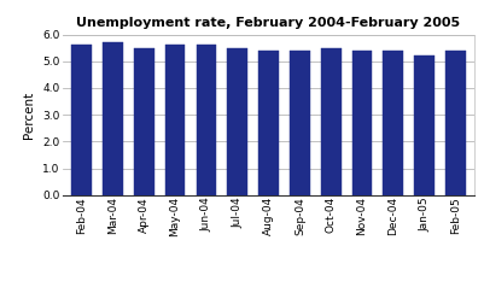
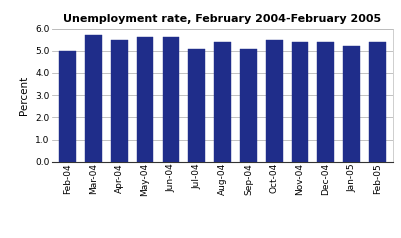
Feb-04: 5.6 -> 5.0
Jul-04: 5.5 -> 5.1
Sep-04: 5.4 -> 5.1
